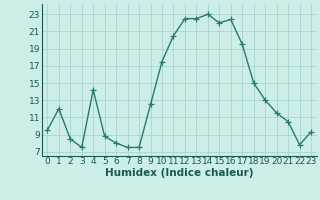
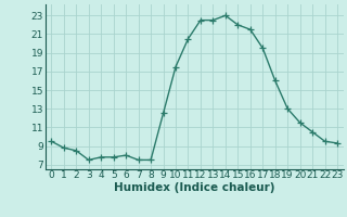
1: 12.0 -> 8.8
4: 14.2 -> 7.8
5: 8.8 -> 7.8
16: 22.4 -> 21.5
18: 15.0 -> 16.0
22: 7.8 -> 9.5
